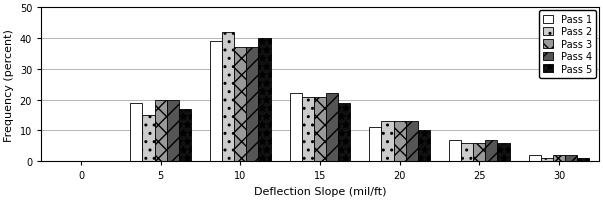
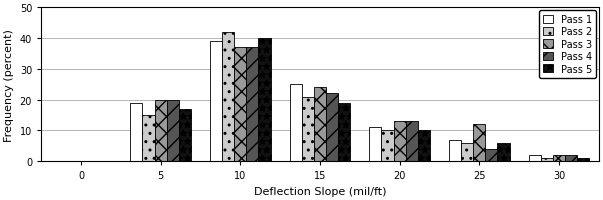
Pass 1/15: 22 -> 25
Pass 3/15: 21 -> 24
Pass 2/20: 13 -> 10
Pass 3/25: 6 -> 12
Pass 4/25: 7 -> 4
